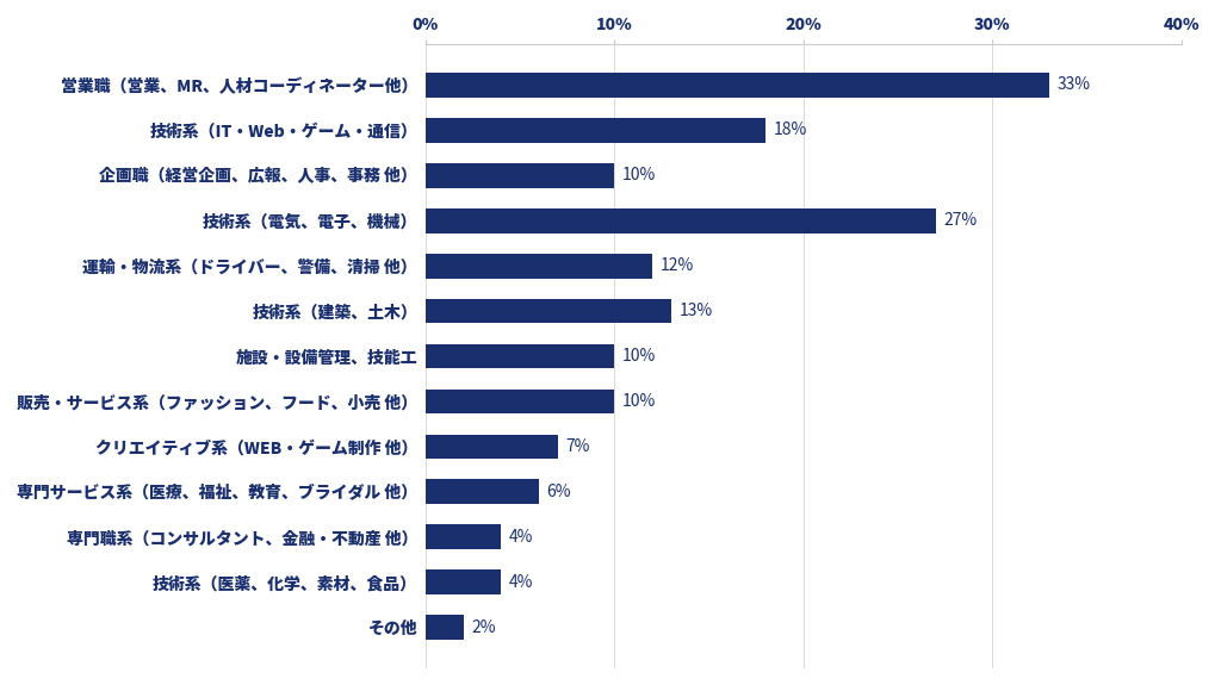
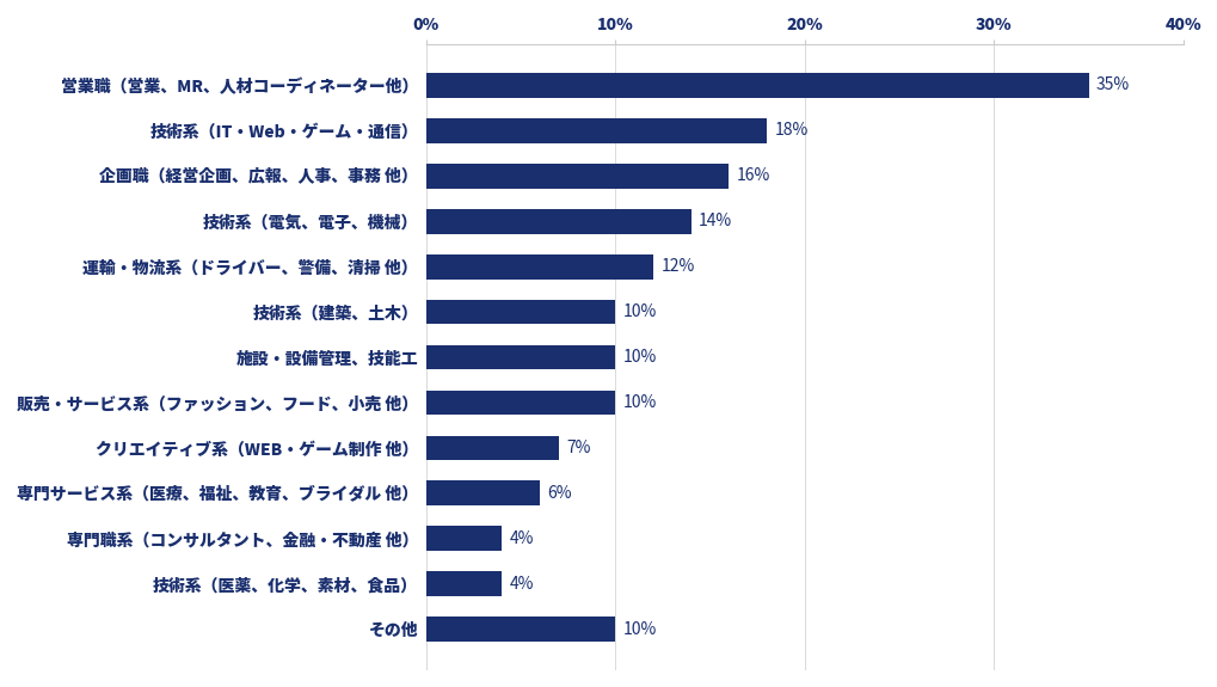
営業職（営業、MR、人材コーディネーター他）: 33% -> 35%
企画職（経営企画、広報、人事、事務 他）: 10% -> 16%
技術系（電気、電子、機械）: 27% -> 14%
技術系（建築、土木）: 13% -> 10%
その他: 2% -> 10%
